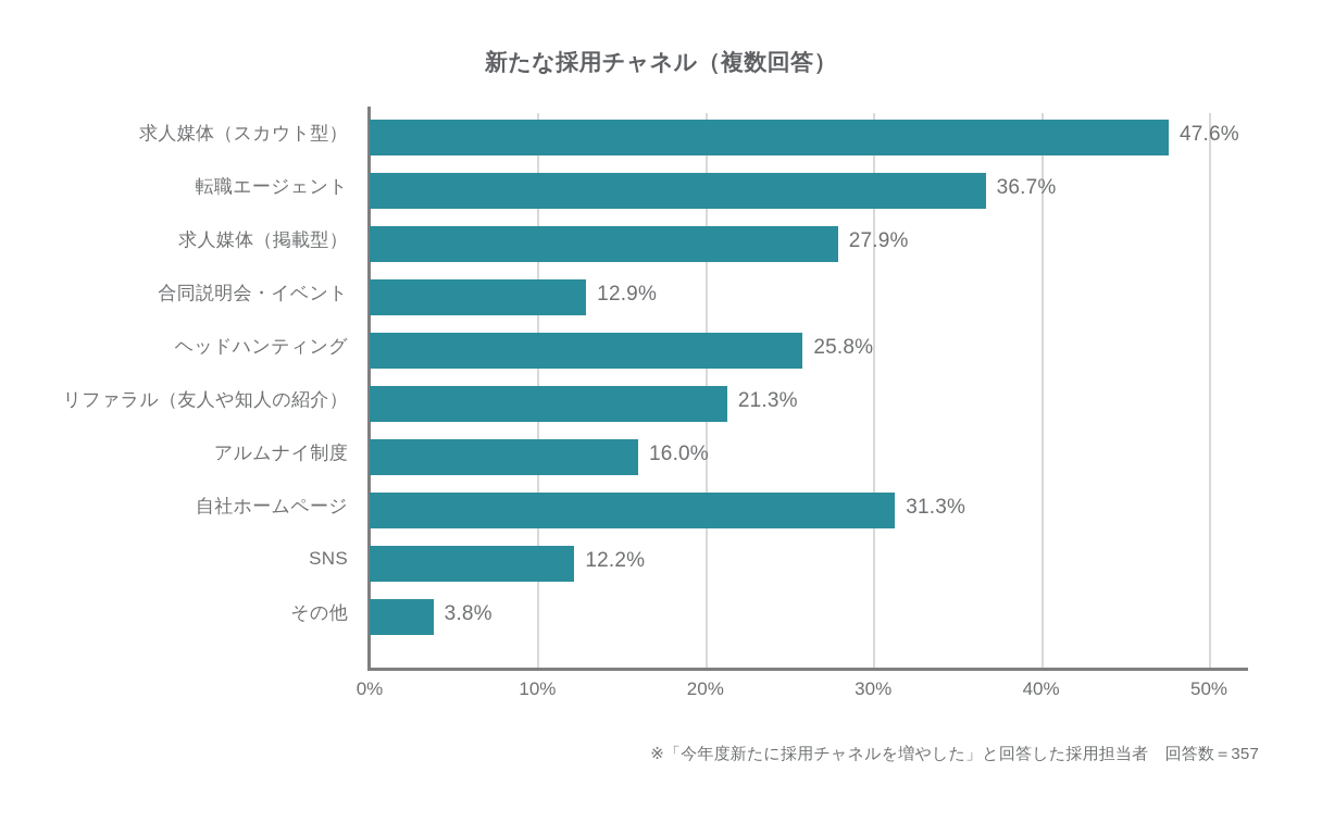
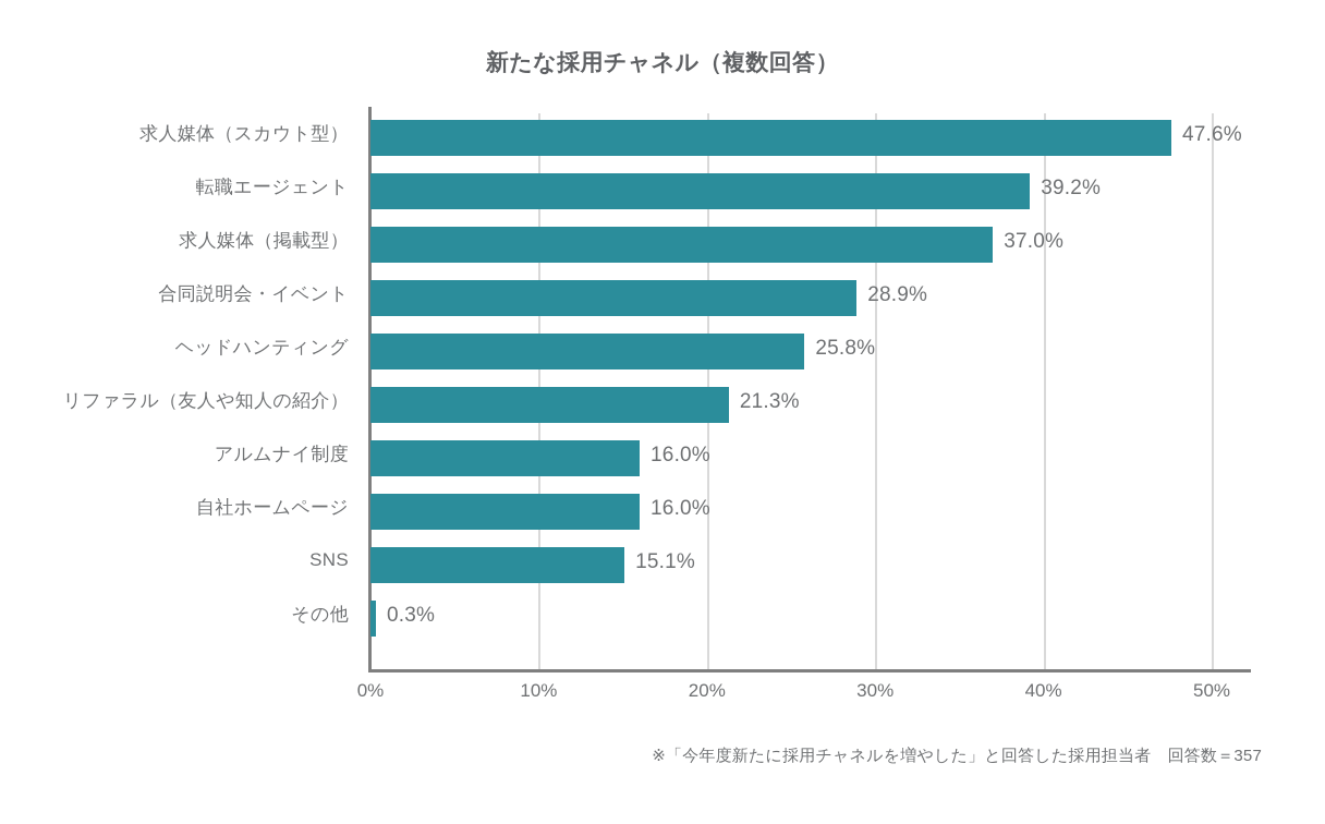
転職エージェント: 36.7% -> 39.2%
求人媒体（掲載型）: 27.9% -> 37.0%
合同説明会・イベント: 12.9% -> 28.9%
自社ホームページ: 31.3% -> 16.0%
SNS: 12.2% -> 15.1%
その他: 3.8% -> 0.3%
